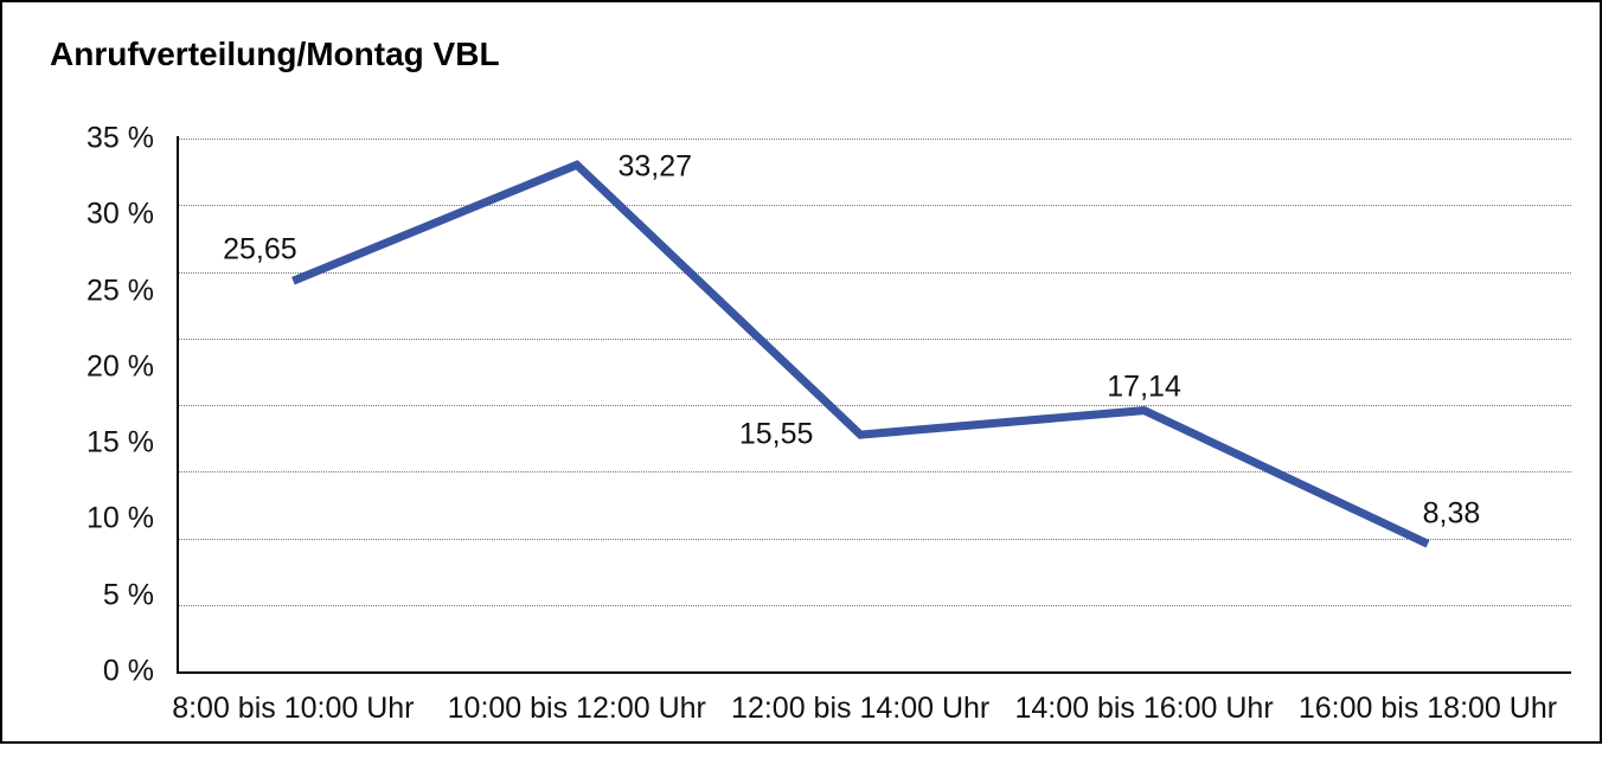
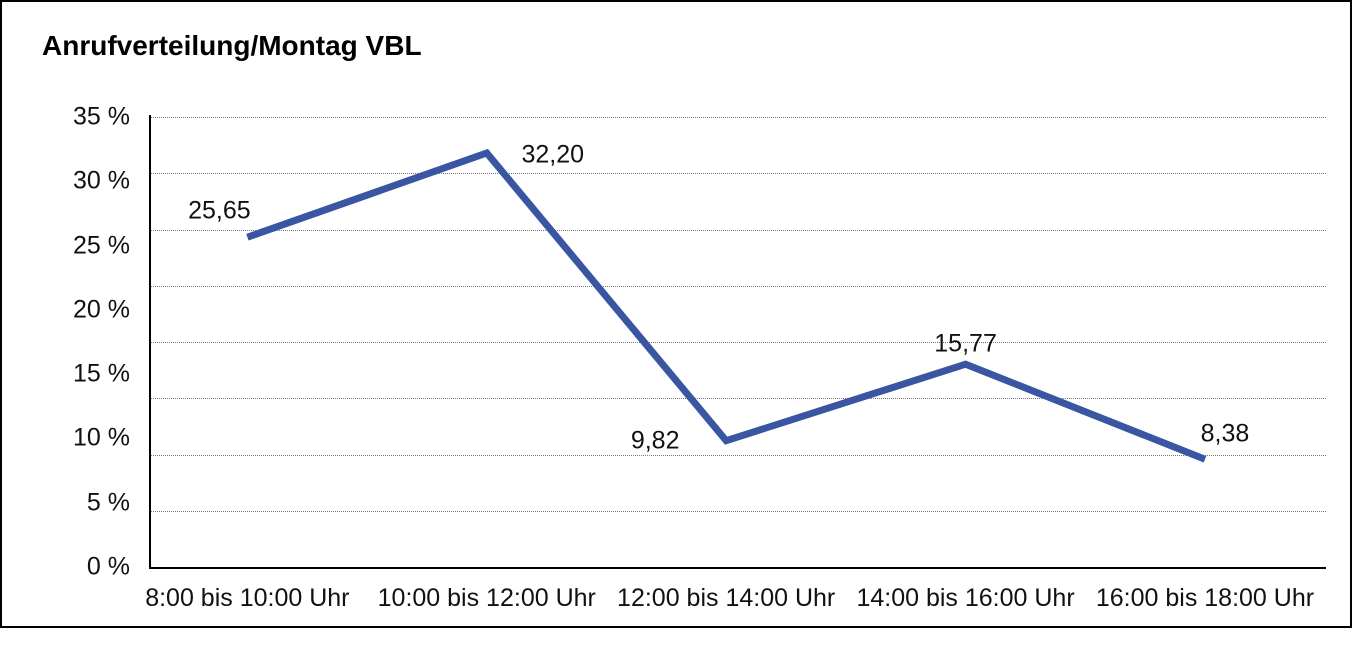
10:00 bis 12:00 Uhr: 33,27 -> 32,20
12:00 bis 14:00 Uhr: 15,55 -> 9,82
14:00 bis 16:00 Uhr: 17,14 -> 15,77
